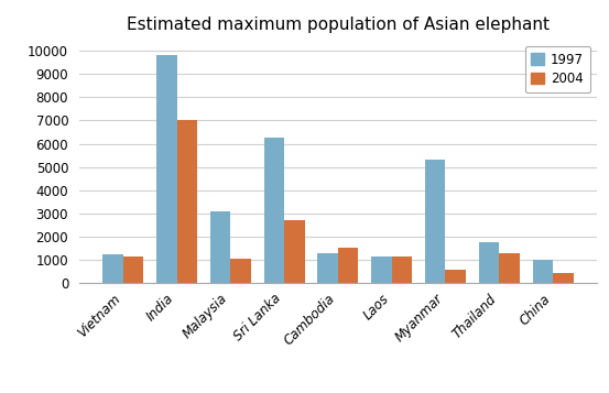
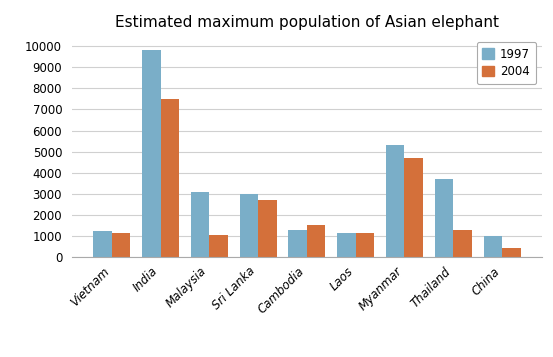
2004/India: 7000 -> 7500
1997/Sri Lanka: 6250 -> 3000
2004/Myanmar: 550 -> 4700
1997/Thailand: 1750 -> 3700
